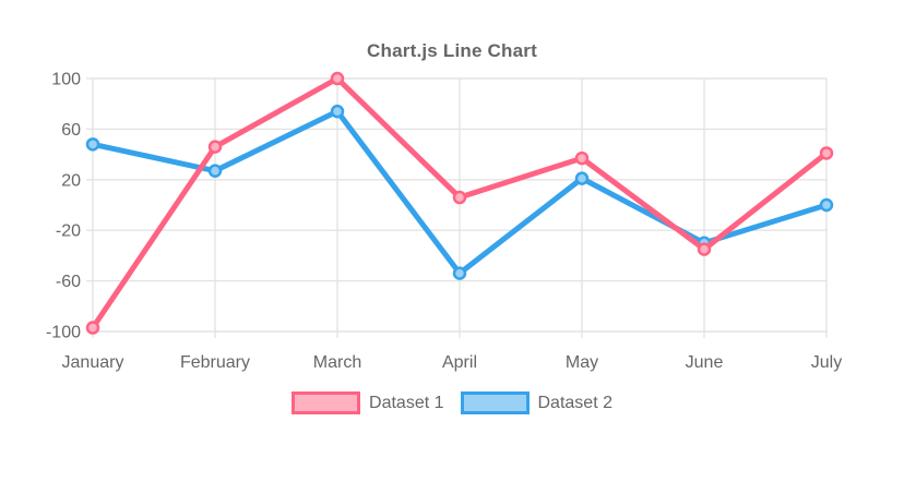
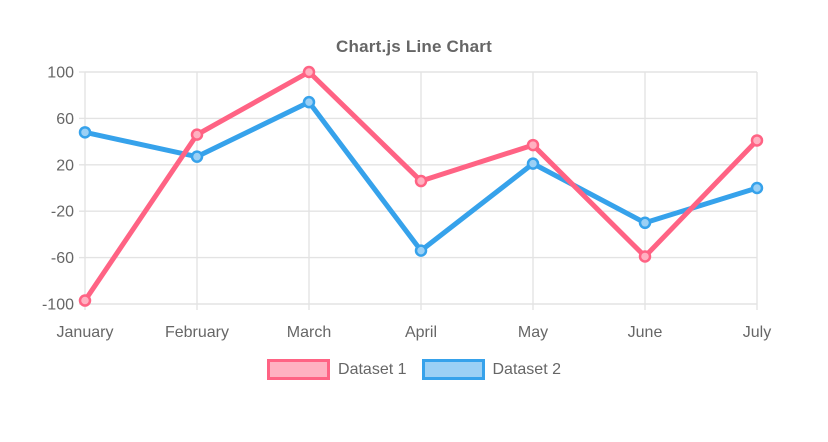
Dataset 1/June: -35 -> -59
